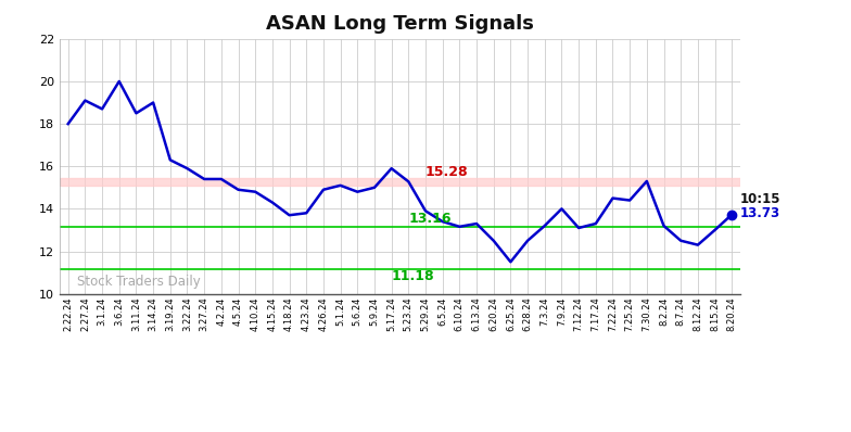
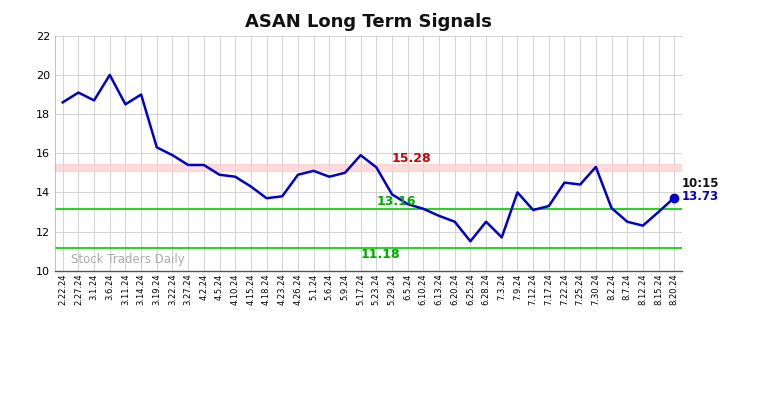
2.22.24: 18.0 -> 18.6
6.13.24: 13.3 -> 12.8
7.3.24: 13.2 -> 11.7
